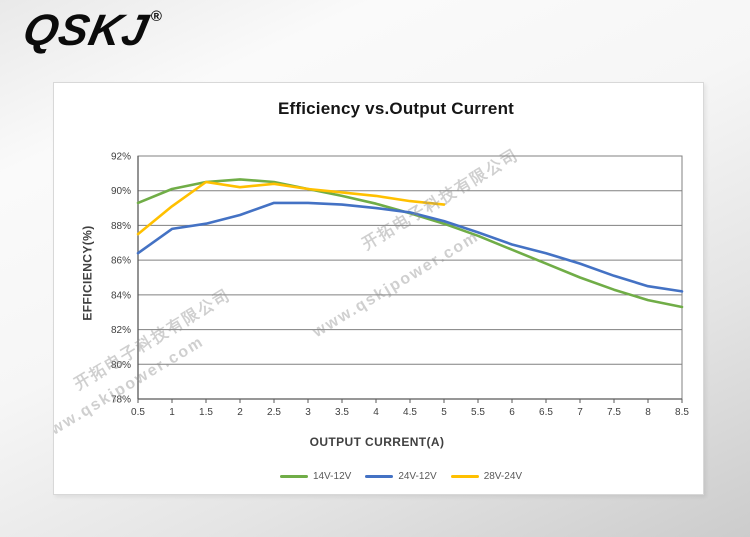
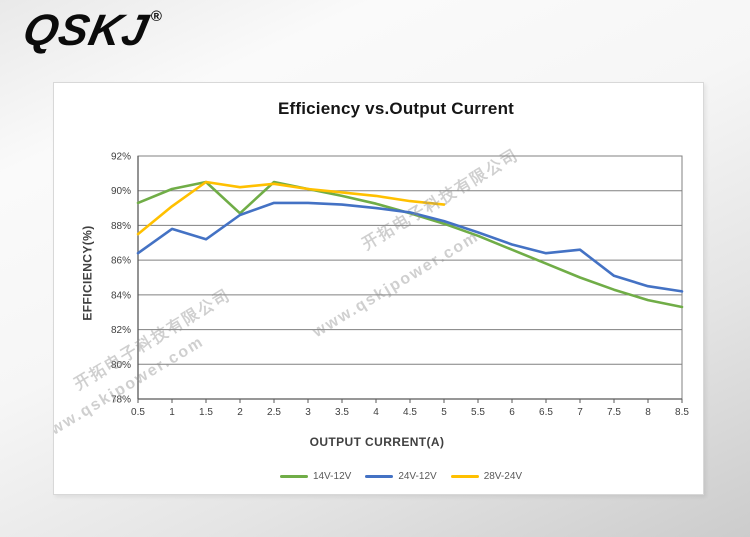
24V-12V/1.5: 88.1% -> 87.2%
14V-12V/2: 90.7% -> 88.7%
24V-12V/7: 85.8% -> 86.6%
